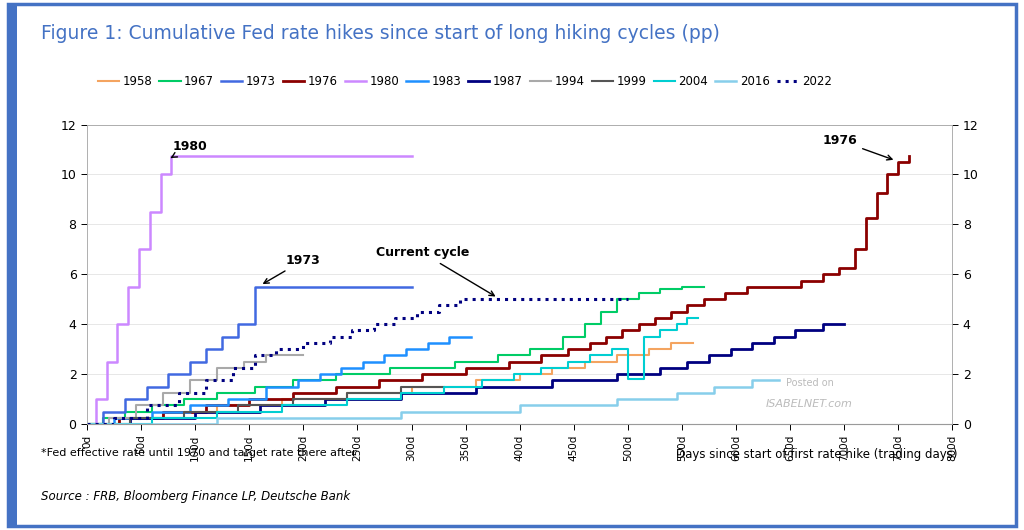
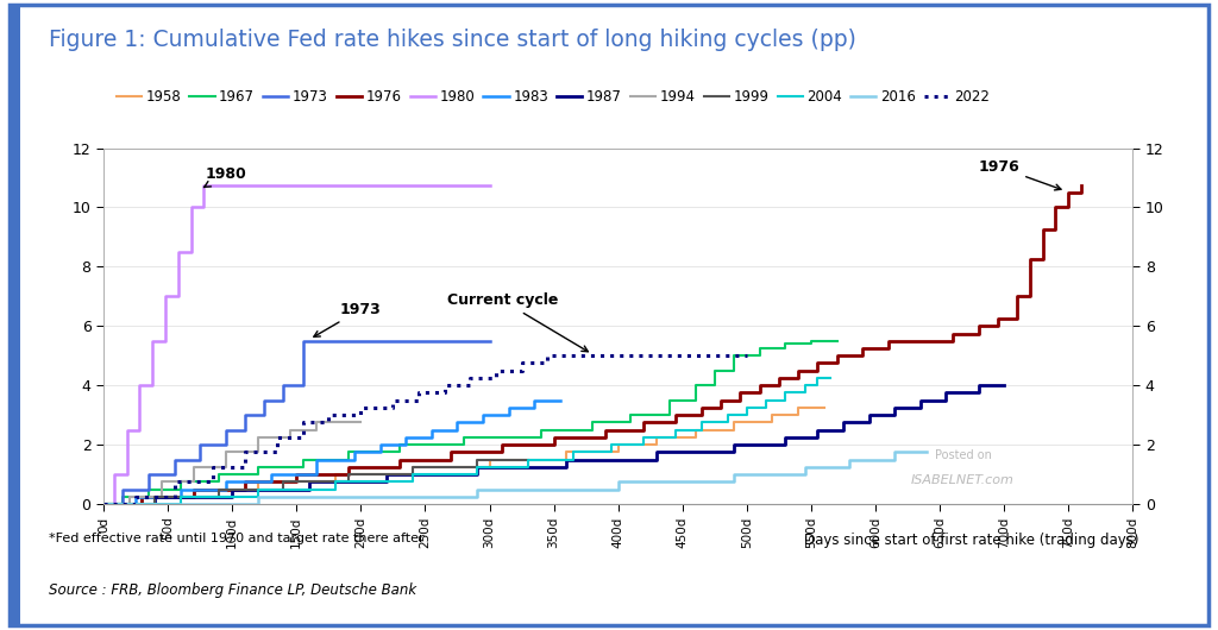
2004/500d: 1.80 -> 3.25
